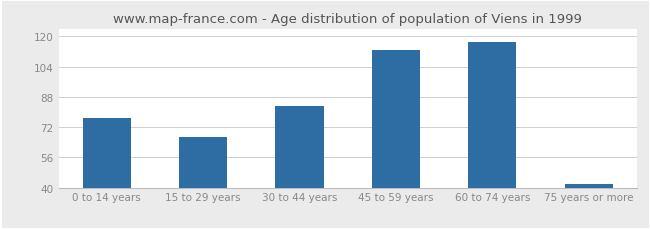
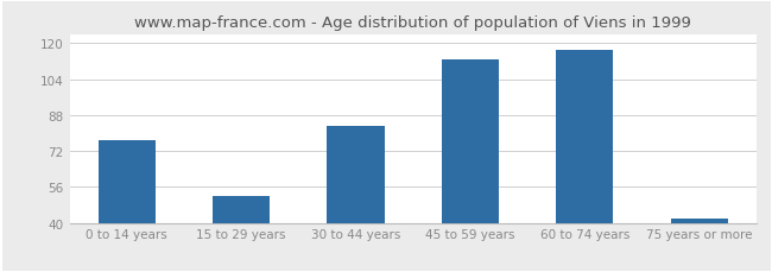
15 to 29 years: 67 -> 52
